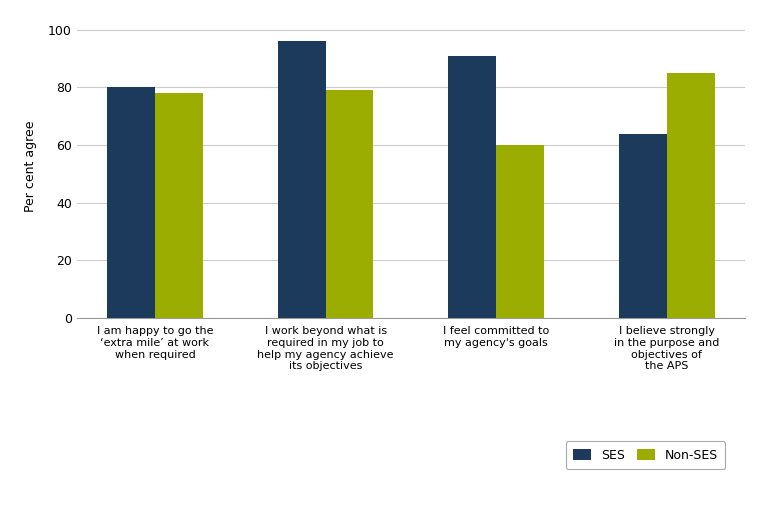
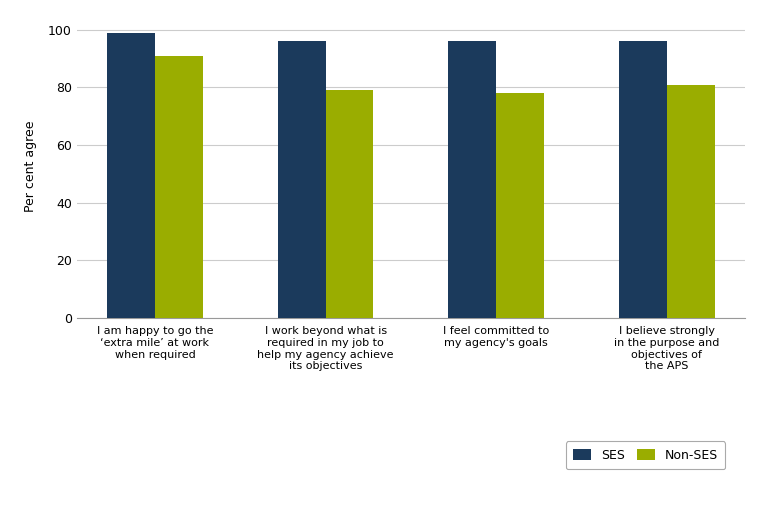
SES/I am happy to go the ‘extra mile’ at work when required: 80 -> 99
Non-SES/I am happy to go the ‘extra mile’ at work when required: 78 -> 91
SES/I feel committed to my agency's goals: 91 -> 96
Non-SES/I feel committed to my agency's goals: 60 -> 78
SES/I believe strongly in the purpose and objectives of the APS: 64 -> 96
Non-SES/I believe strongly in the purpose and objectives of the APS: 85 -> 81
